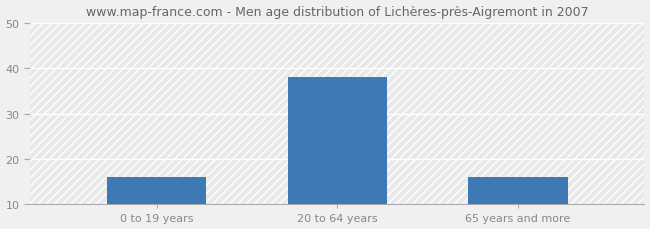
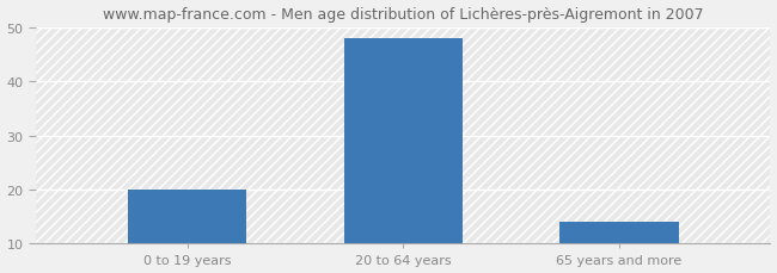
0 to 19 years: 16 -> 20
20 to 64 years: 38 -> 48
65 years and more: 16 -> 14
